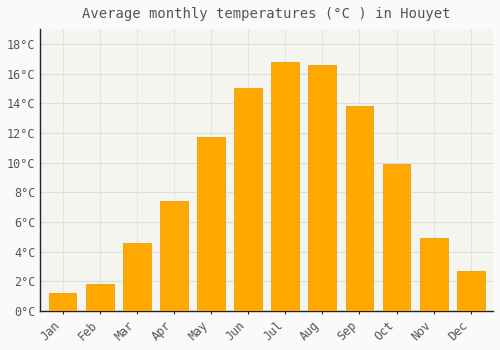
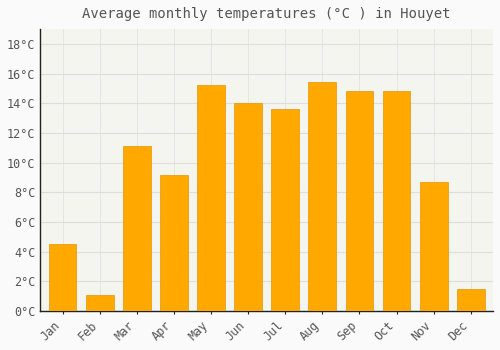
Jan: 1.2°C -> 4.5°C
Feb: 1.8°C -> 1.1°C
Mar: 4.6°C -> 11.1°C
Apr: 7.4°C -> 9.2°C
May: 11.7°C -> 15.2°C
Jun: 15.0°C -> 14.0°C
Jul: 16.8°C -> 13.6°C
Aug: 16.6°C -> 15.4°C
Sep: 13.8°C -> 14.8°C
Oct: 9.9°C -> 14.8°C
Nov: 4.9°C -> 8.7°C
Dec: 2.7°C -> 1.5°C
